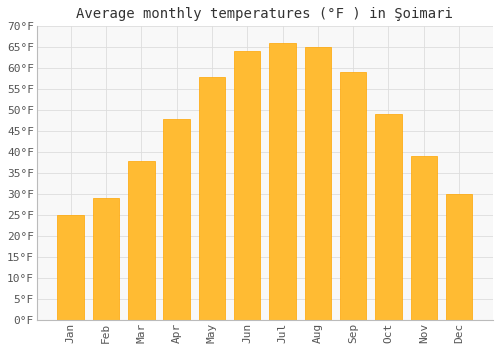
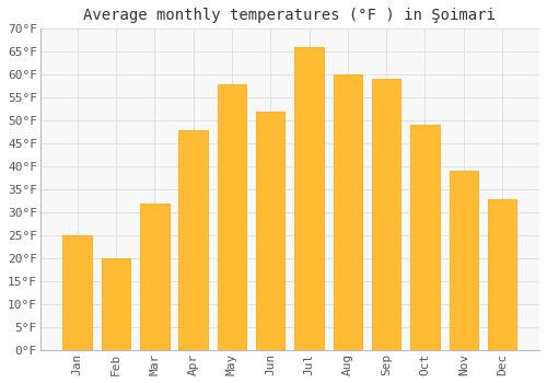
Feb: 29°F -> 20°F
Mar: 38°F -> 32°F
Jun: 64°F -> 52°F
Aug: 65°F -> 60°F
Dec: 30°F -> 33°F
